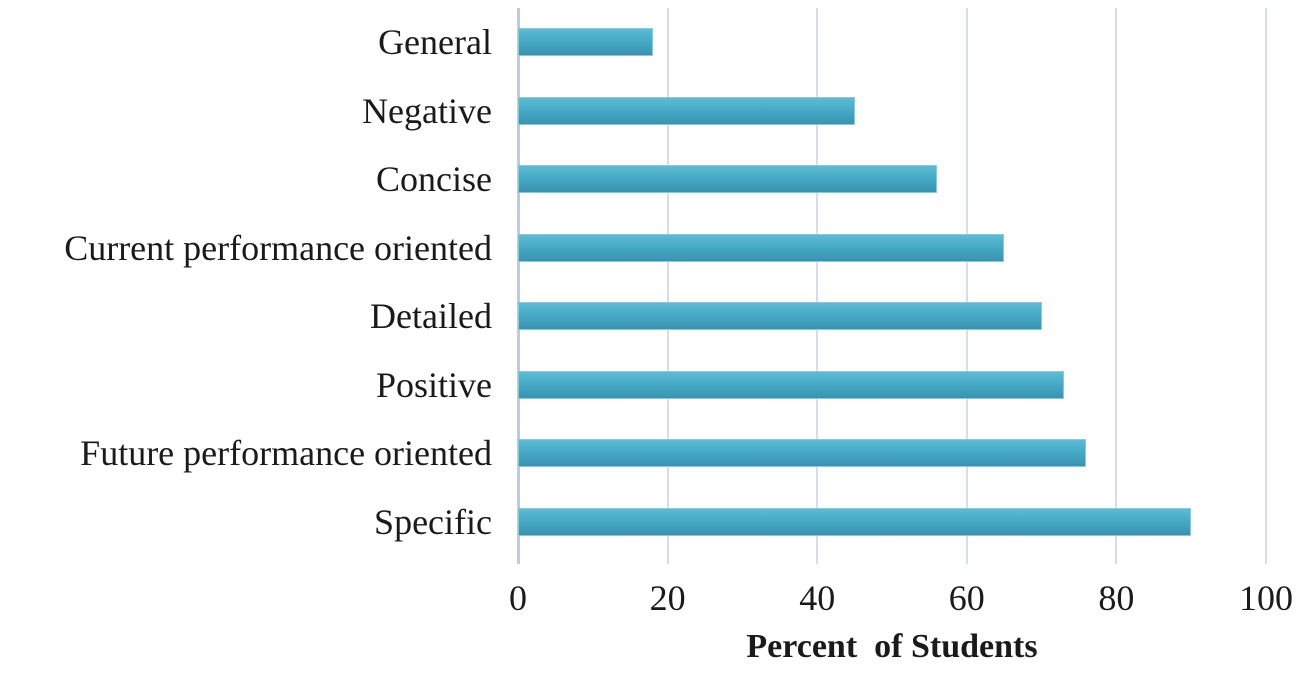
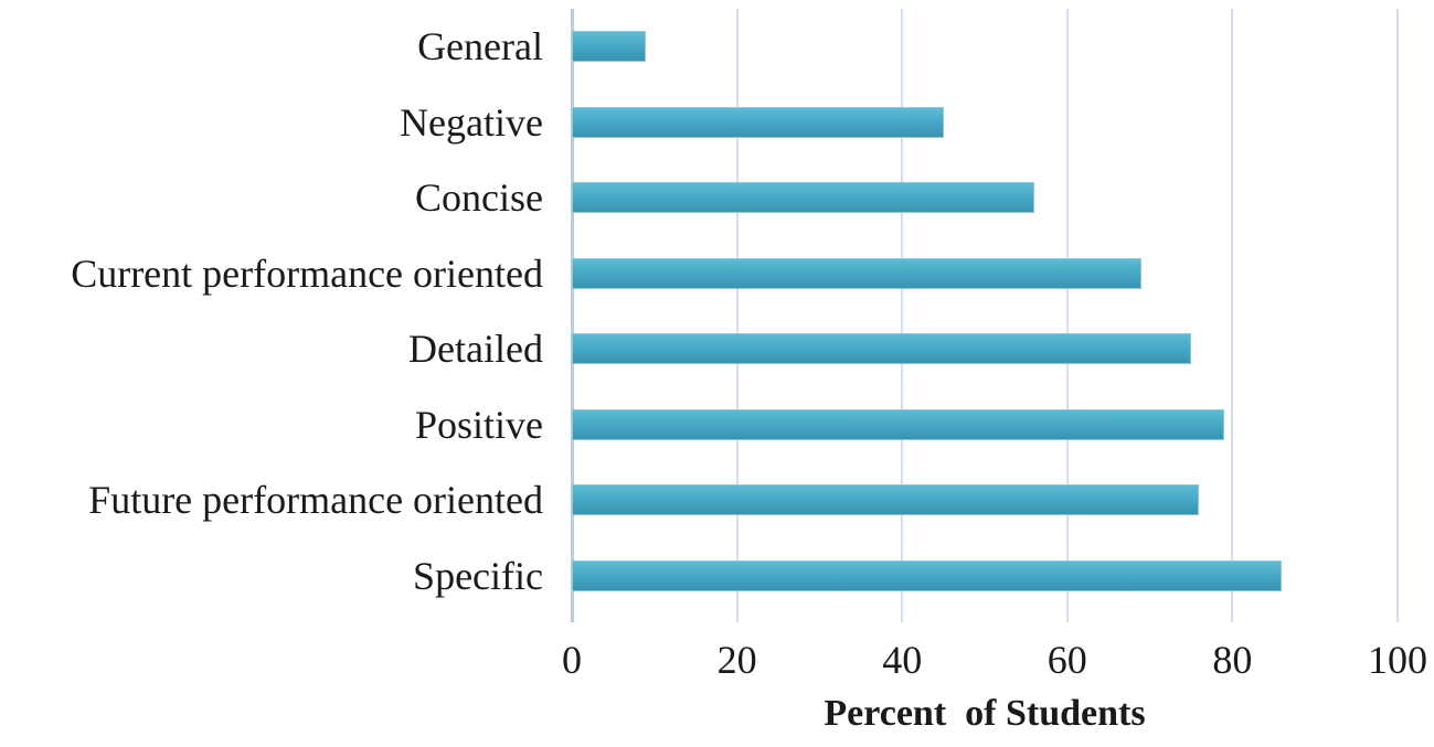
General: 18 -> 9
Current performance oriented: 65 -> 69
Detailed: 70 -> 75
Positive: 73 -> 79
Specific: 90 -> 86
